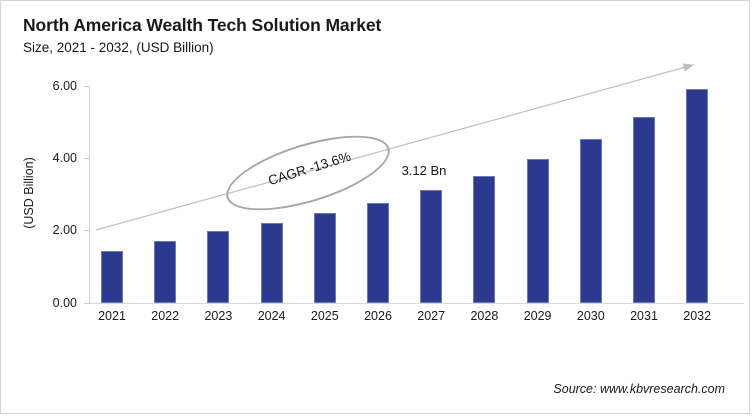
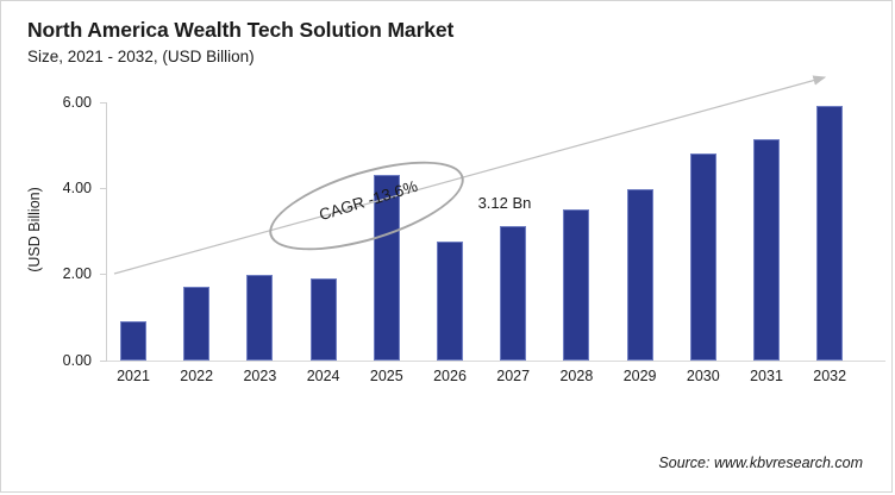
2021: 1.4 -> 0.9
2024: 2.2 -> 1.9
2025: 2.5 -> 4.3
2030: 4.5 -> 4.8
